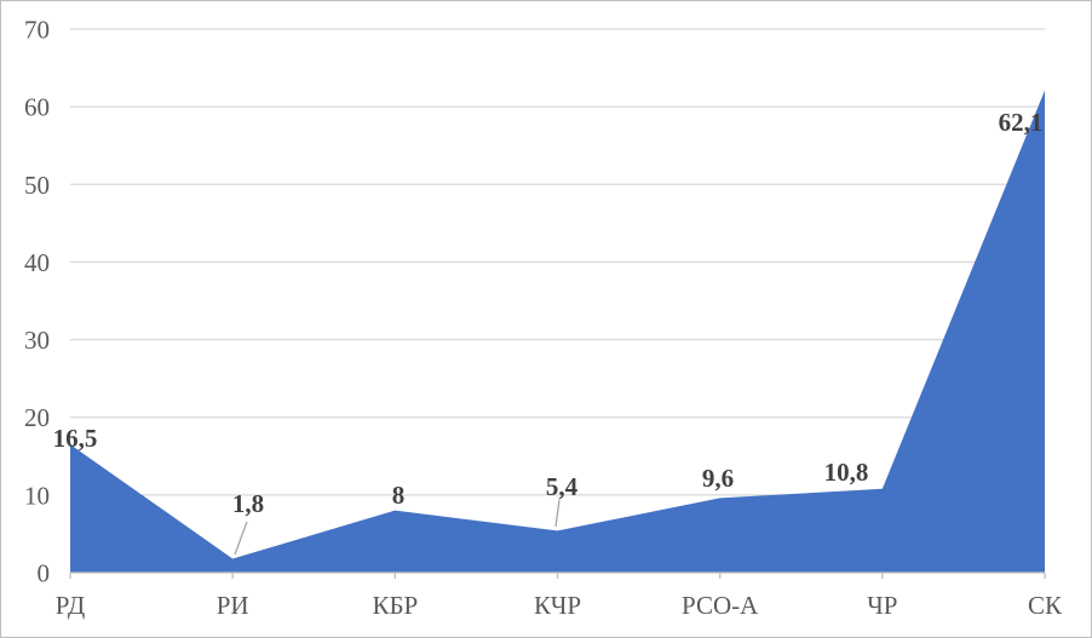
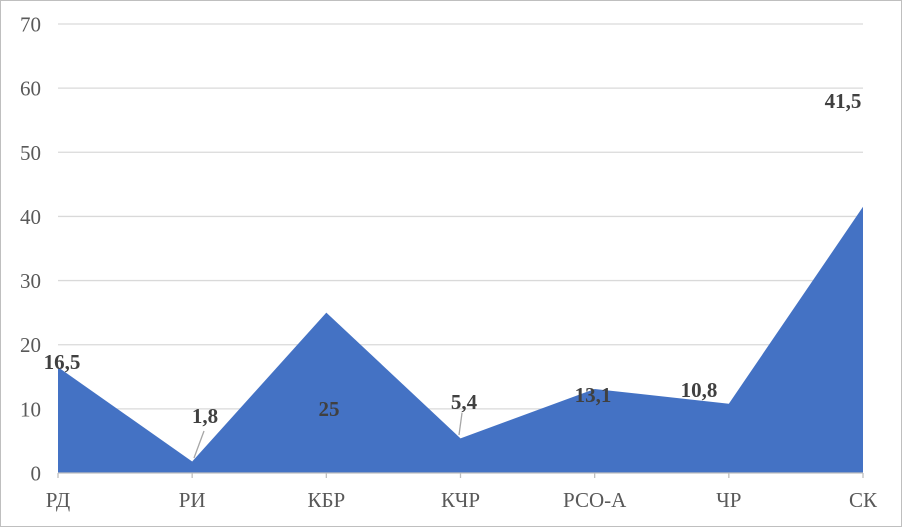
КБР: 8 -> 25
РСО-А: 9,6 -> 13,1
СК: 62,1 -> 41,5
